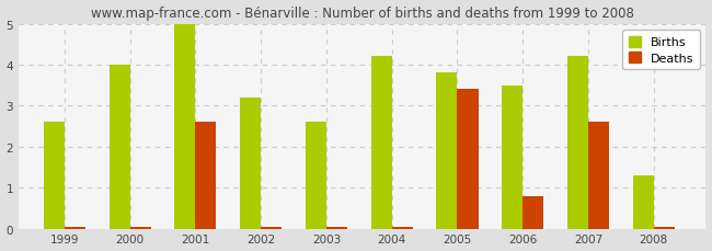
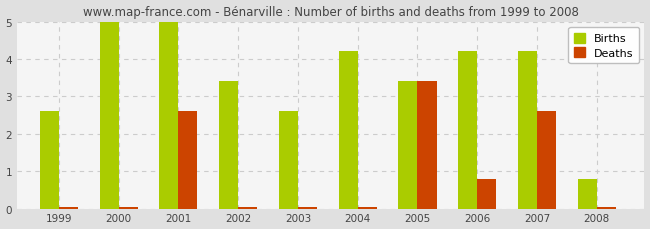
Births/2000: 4.0 -> 5.0
Births/2002: 3.2 -> 3.4
Births/2005: 3.8 -> 3.4
Births/2006: 3.5 -> 4.2
Births/2008: 1.3 -> 0.8
